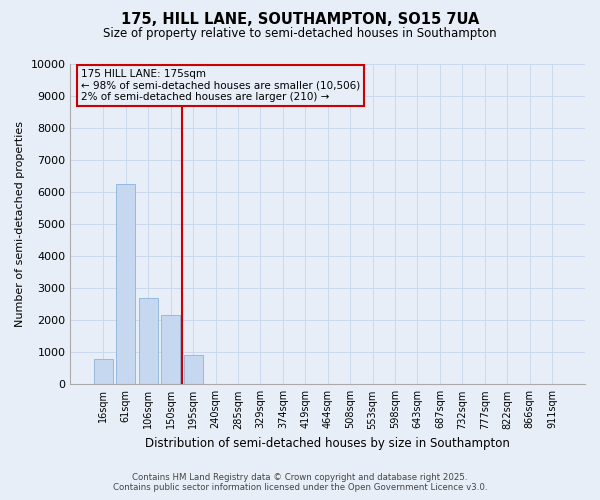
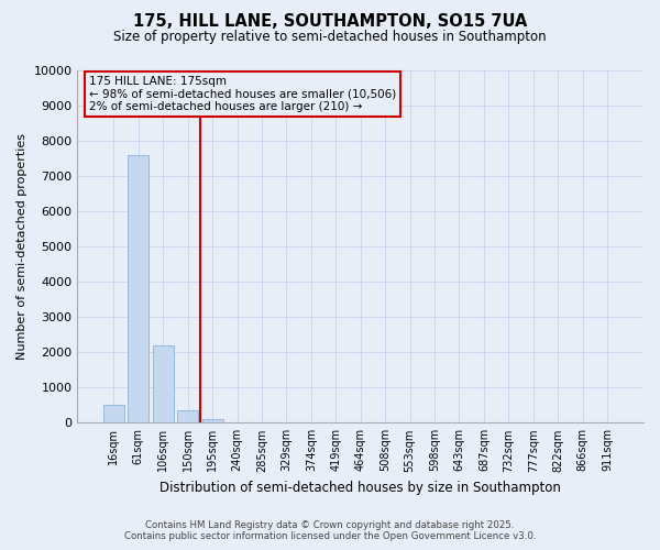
16sqm: 800 -> 500
61sqm: 6250 -> 7600
106sqm: 2700 -> 2200
150sqm: 2150 -> 350
195sqm: 900 -> 100
